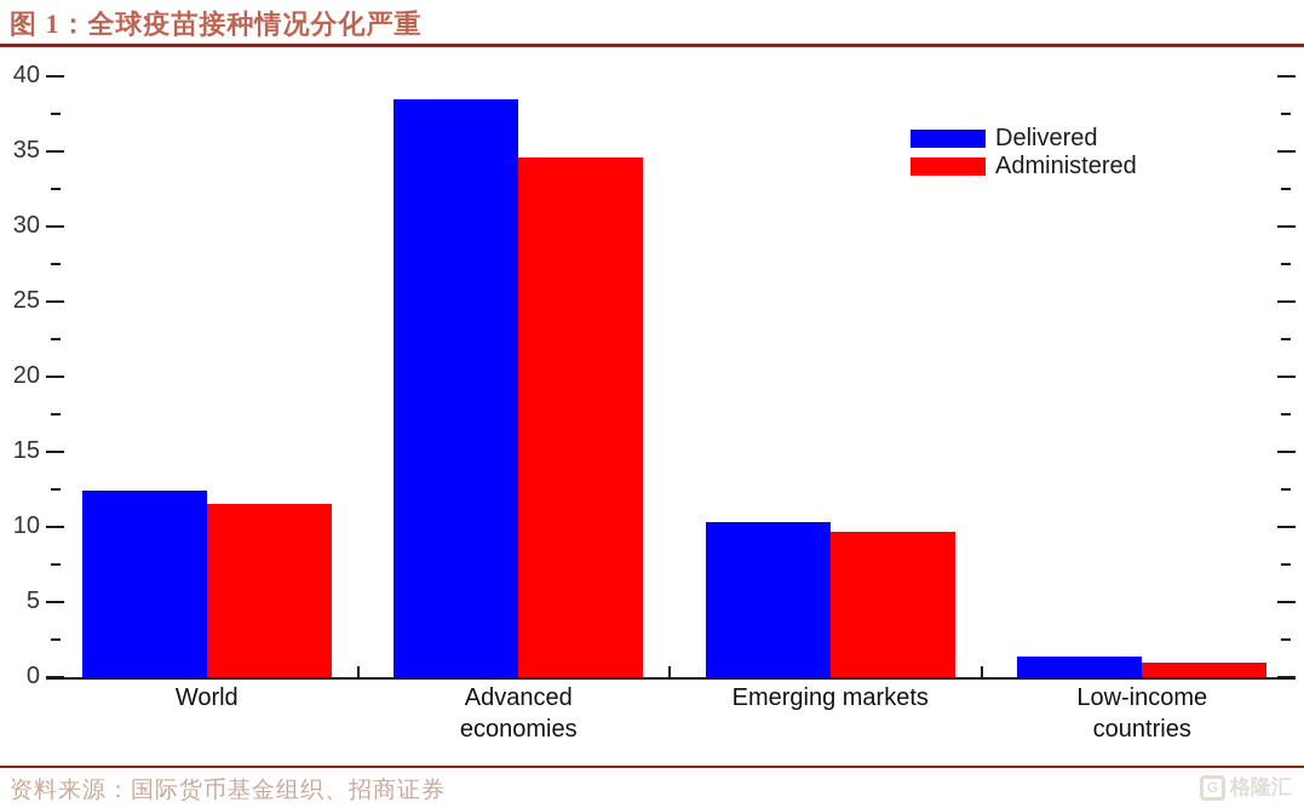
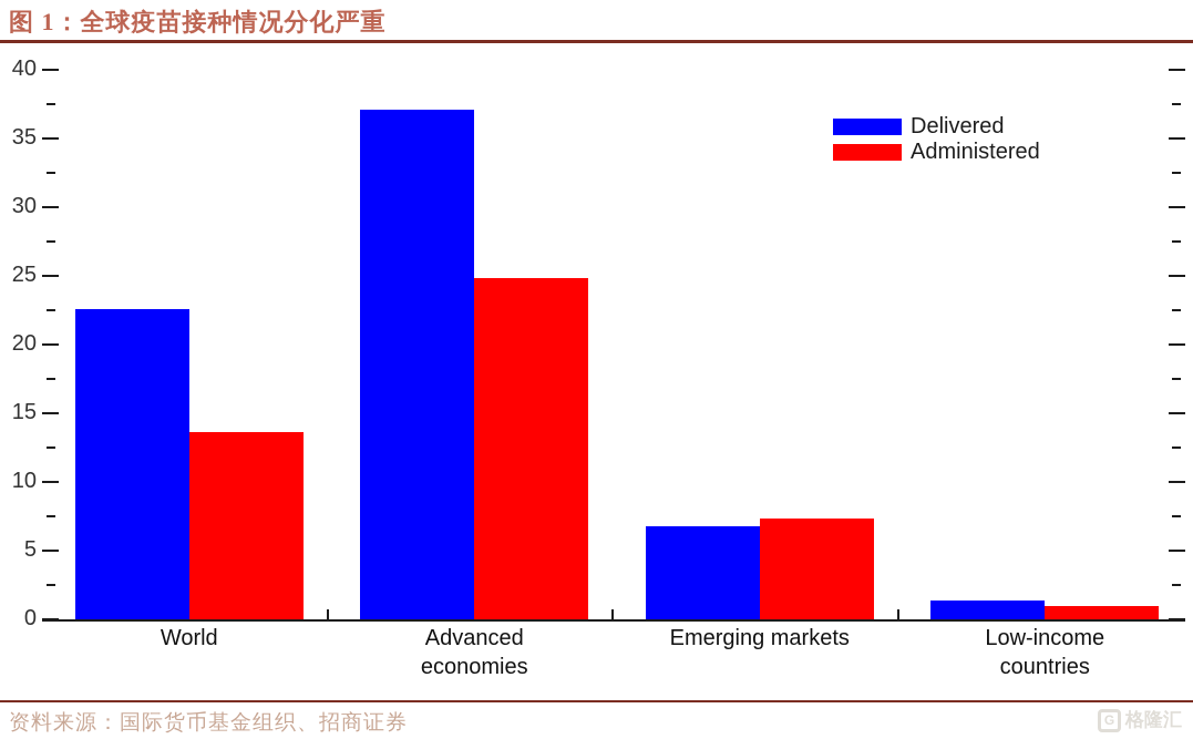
Delivered/World: 12.4 -> 22.6
Administered/World: 11.5 -> 13.6
Delivered/Advanced economies: 38.5 -> 37.1
Administered/Advanced economies: 34.6 -> 24.8
Delivered/Emerging markets: 10.3 -> 6.8
Administered/Emerging markets: 9.7 -> 7.3
